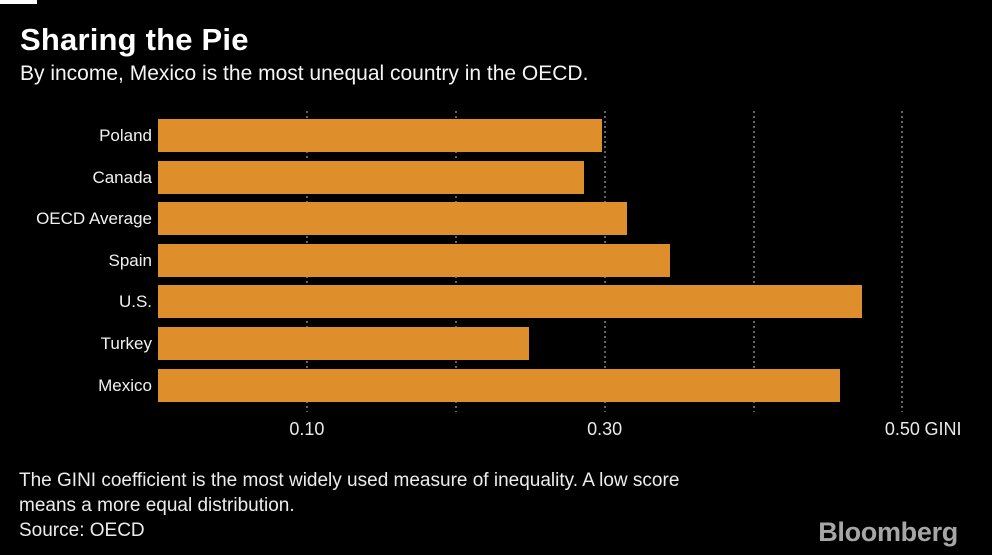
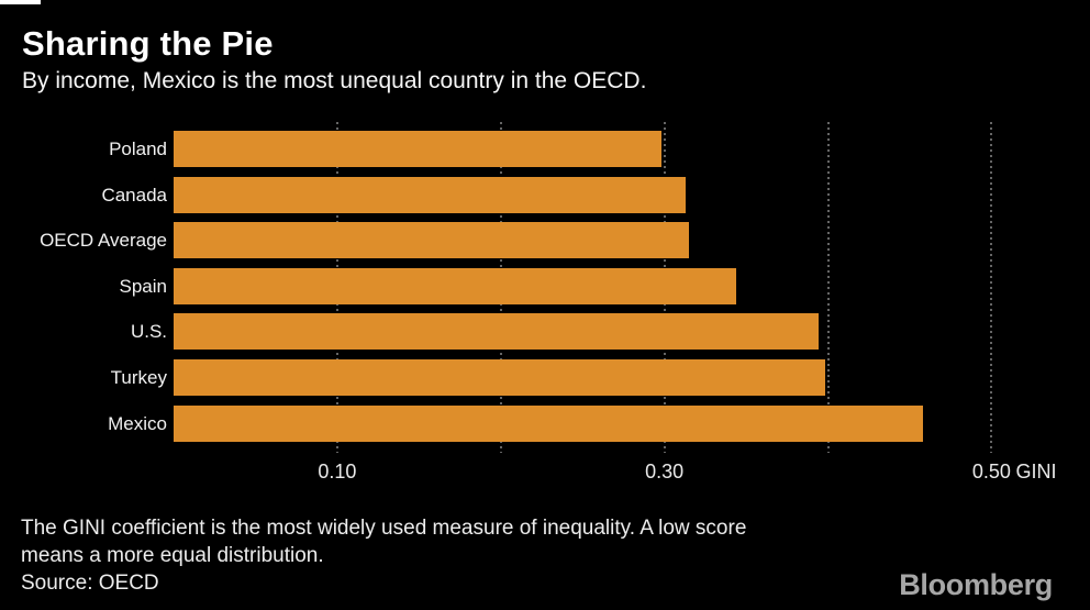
Canada: 0.286 -> 0.313
U.S.: 0.473 -> 0.394
Turkey: 0.249 -> 0.398
